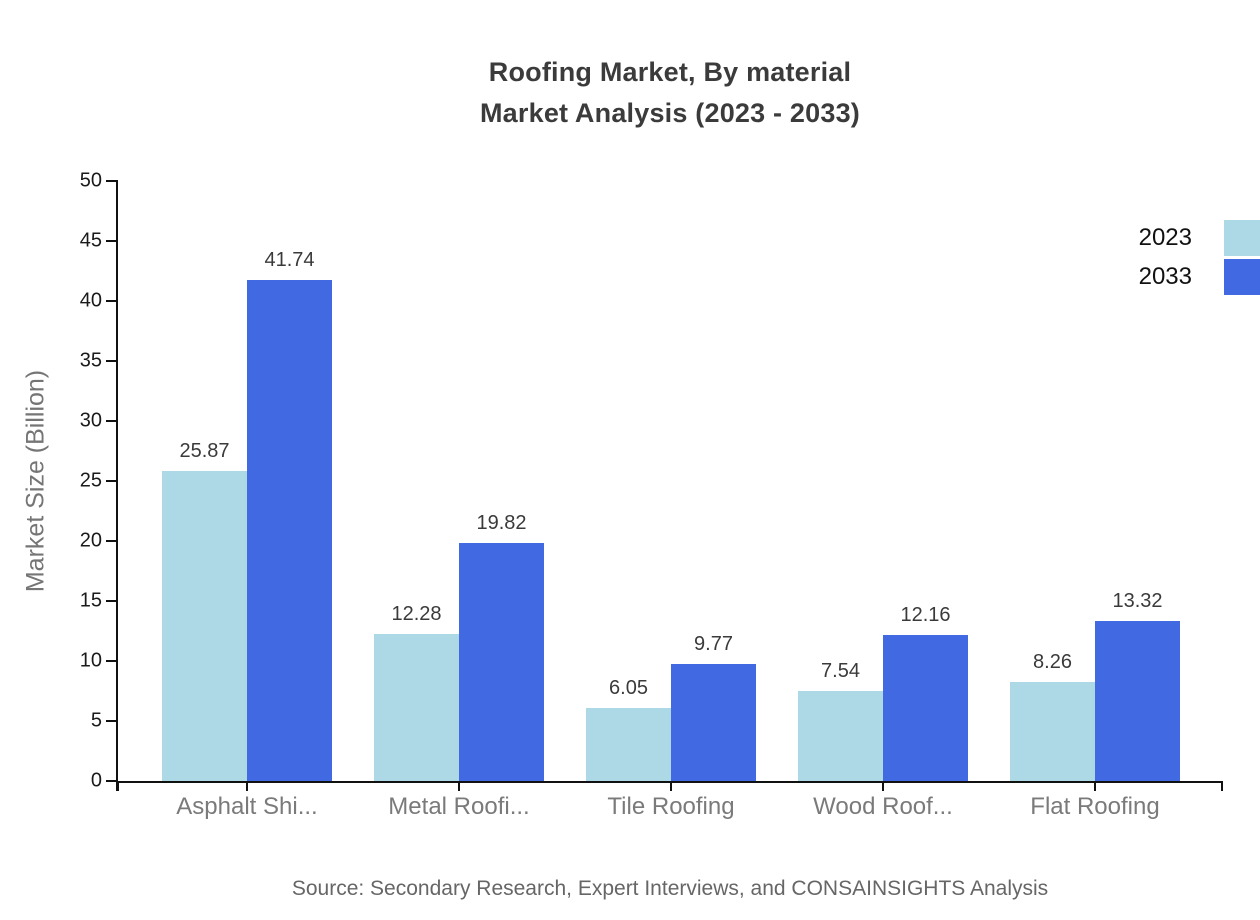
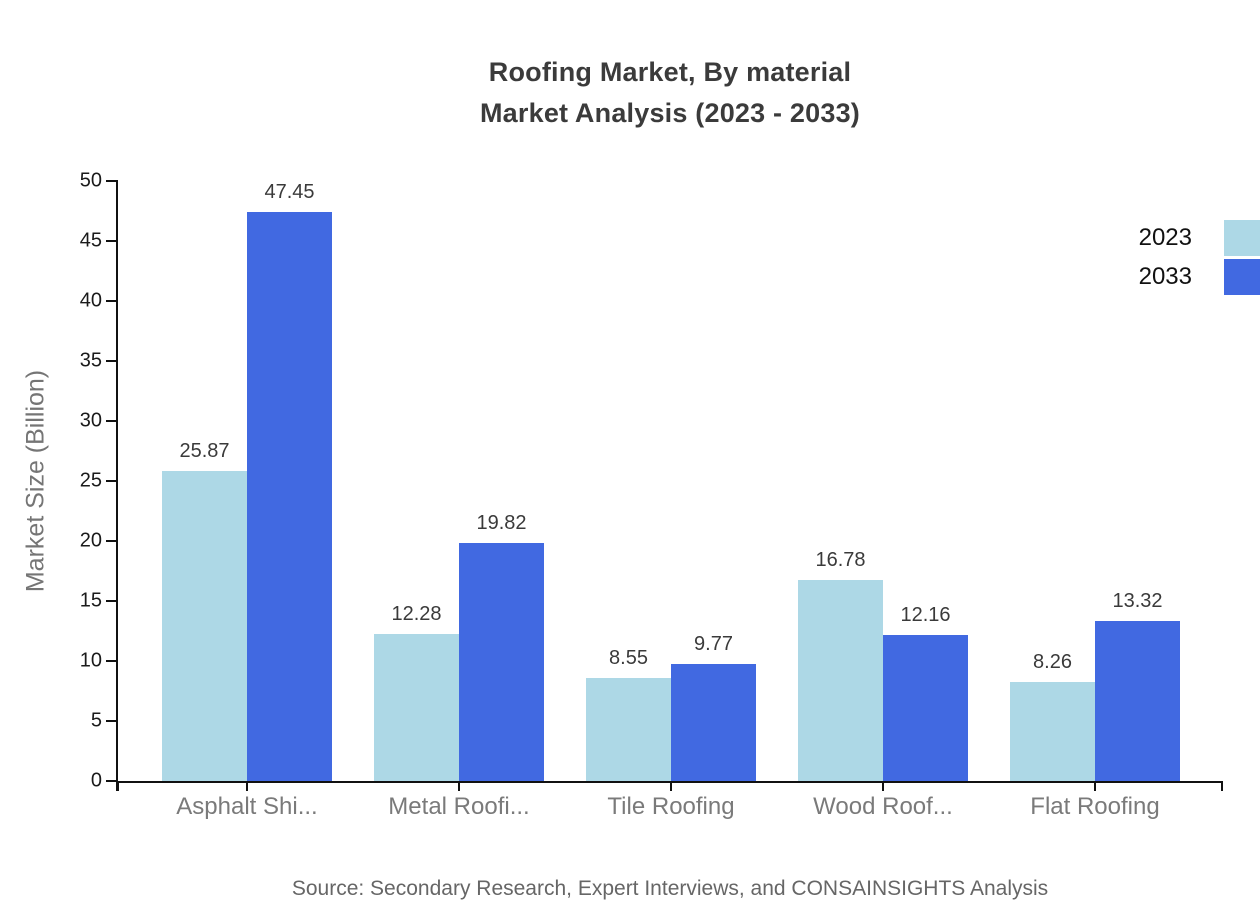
2033/Asphalt Shi...: 41.74 -> 47.45
2023/Tile Roofing: 6.05 -> 8.55
2023/Wood Roof...: 7.54 -> 16.78
